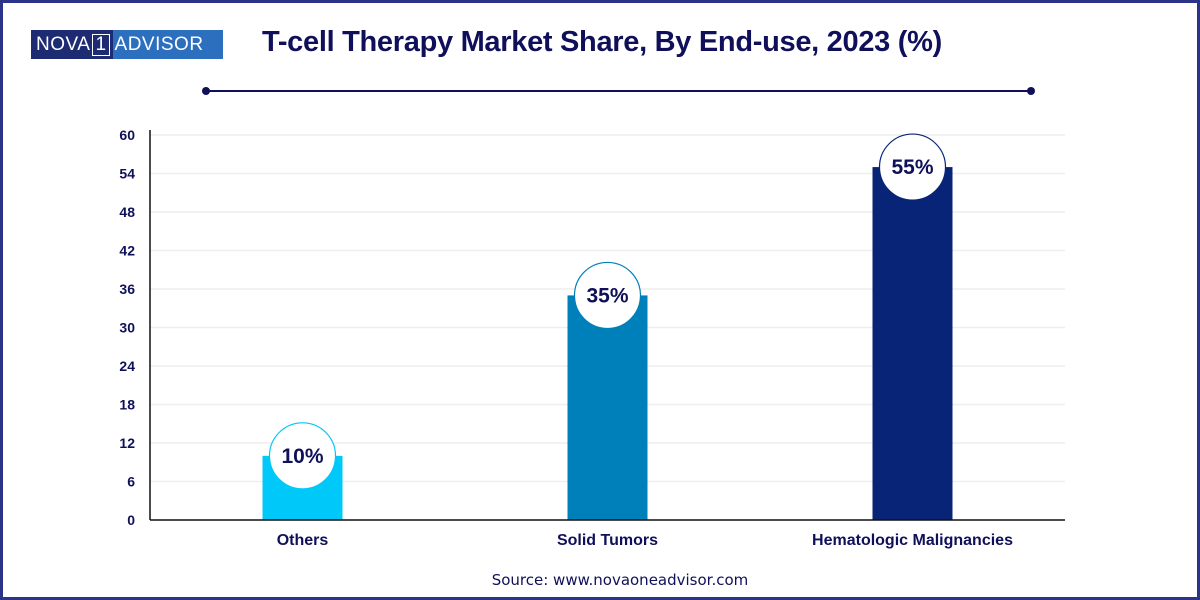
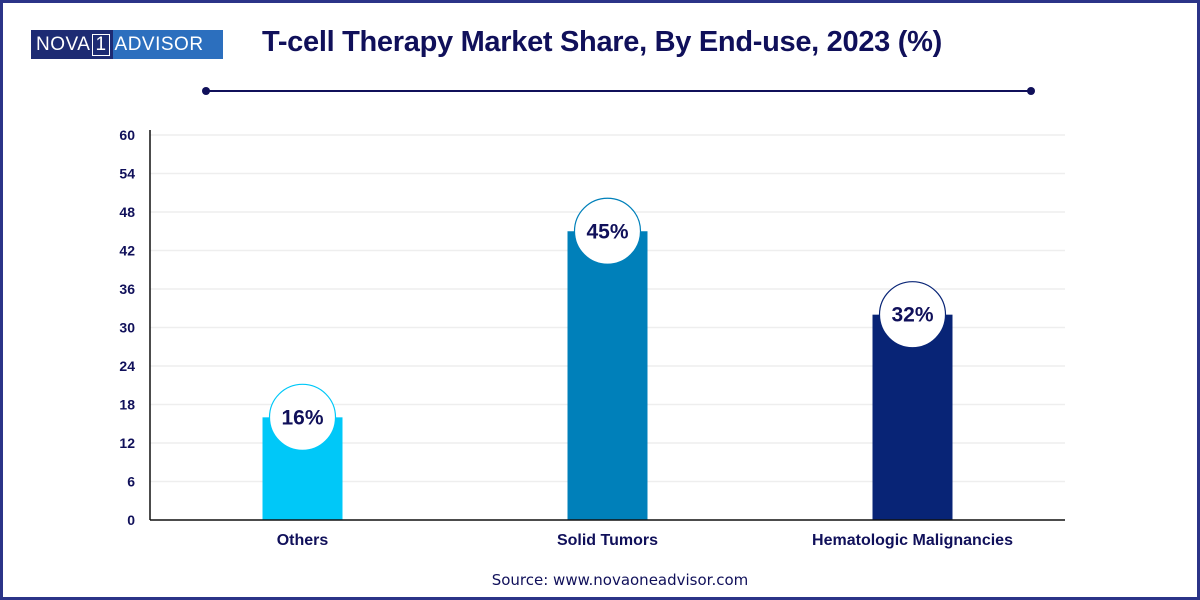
Others: 10% -> 16%
Solid Tumors: 35% -> 45%
Hematologic Malignancies: 55% -> 32%
